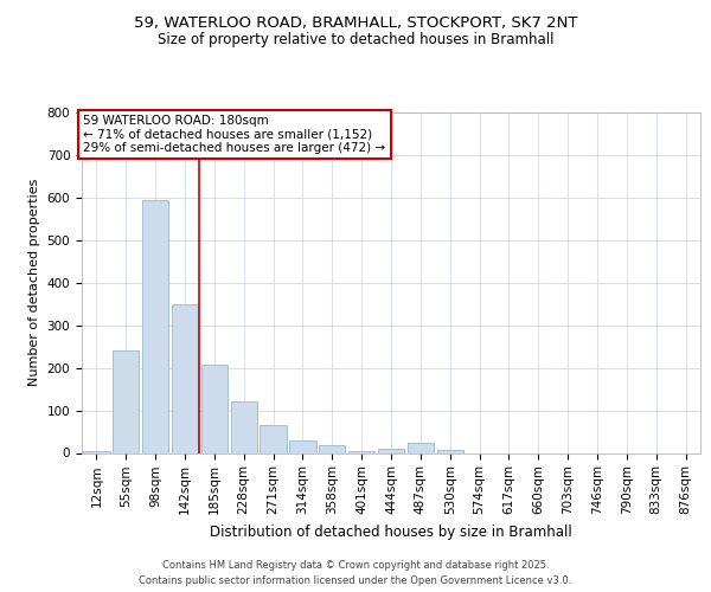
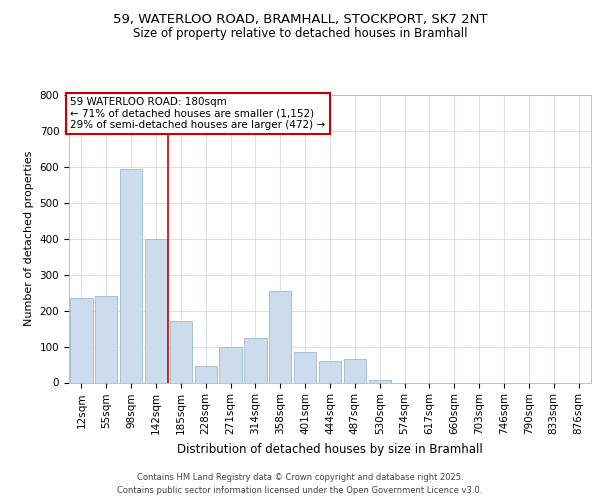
12sqm: 5 -> 235
142sqm: 350 -> 400
185sqm: 207 -> 170
228sqm: 120 -> 45
271sqm: 65 -> 100
314sqm: 28 -> 125
358sqm: 18 -> 255
401sqm: 5 -> 85
444sqm: 10 -> 60
487sqm: 25 -> 65
